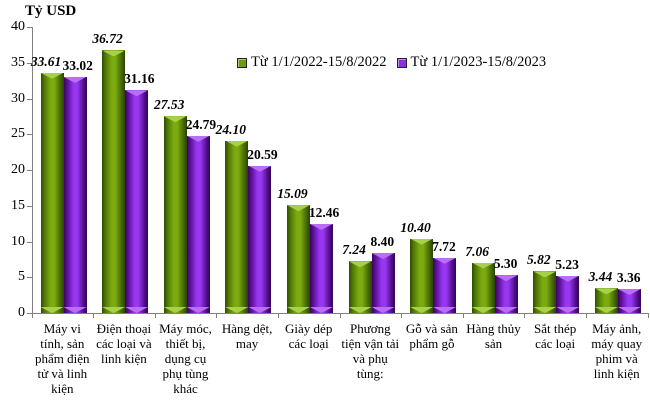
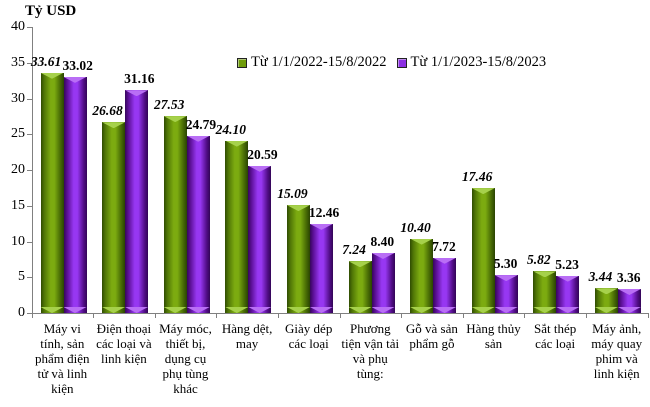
Từ 1/1/2022-15/8/2022/Điện thoại các loại và linh kiện: 36.72 -> 26.68
Từ 1/1/2022-15/8/2022/Hàng thủy sản: 7.06 -> 17.46
